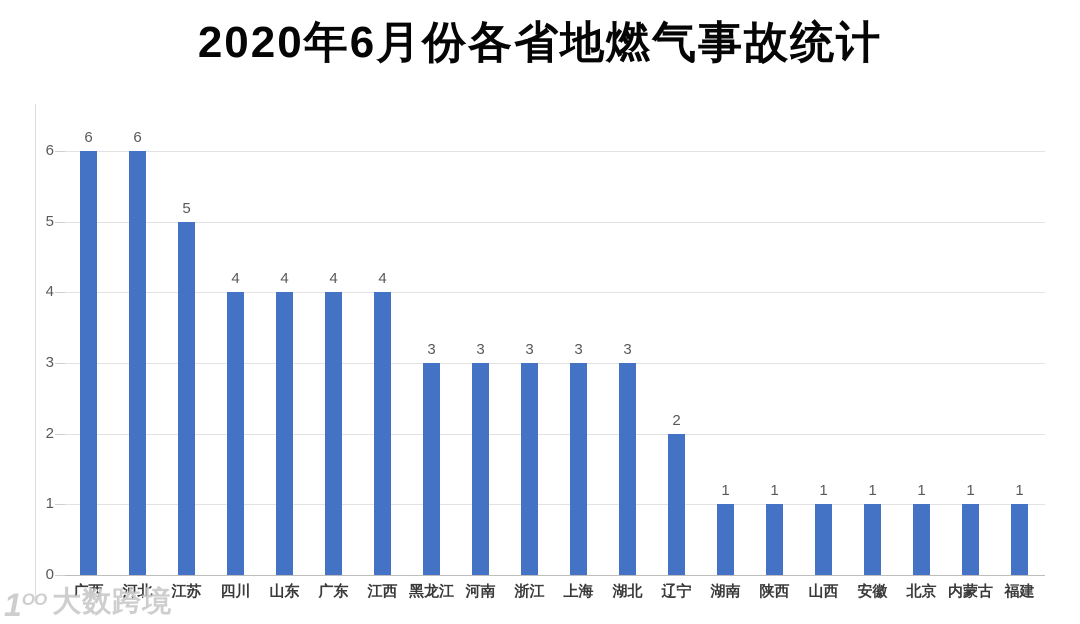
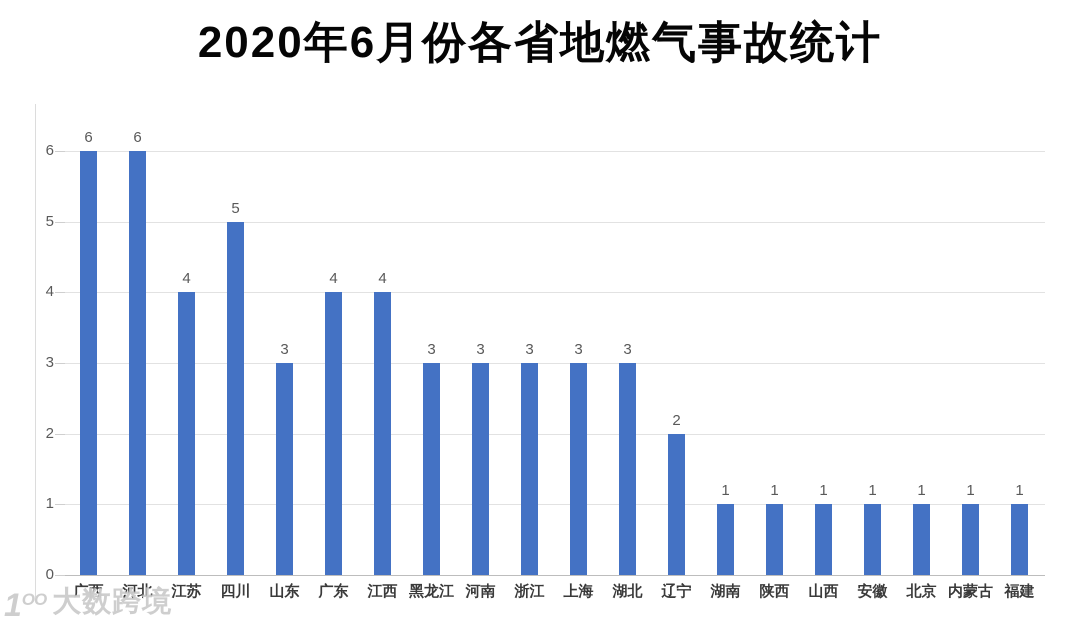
江苏: 5 -> 4
四川: 4 -> 5
山东: 4 -> 3
